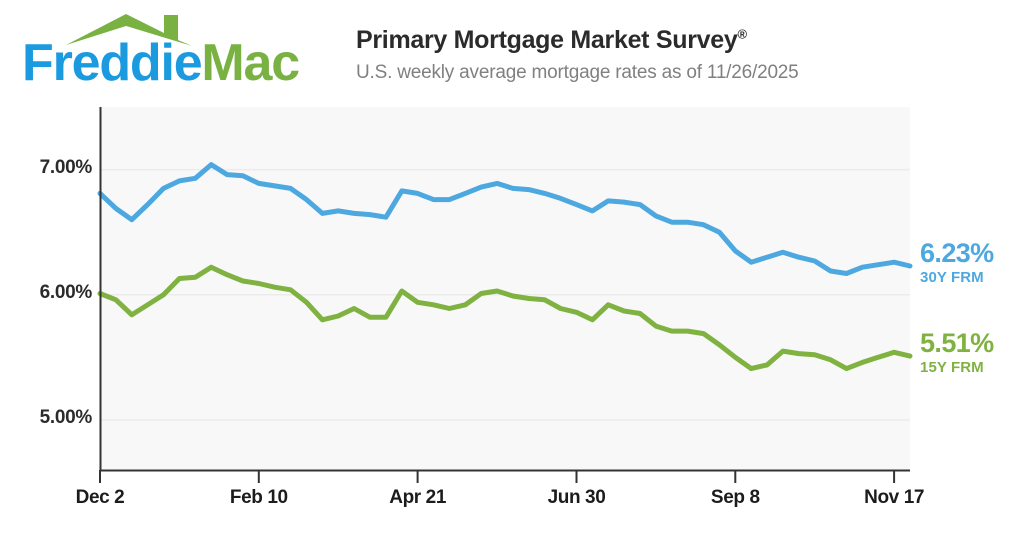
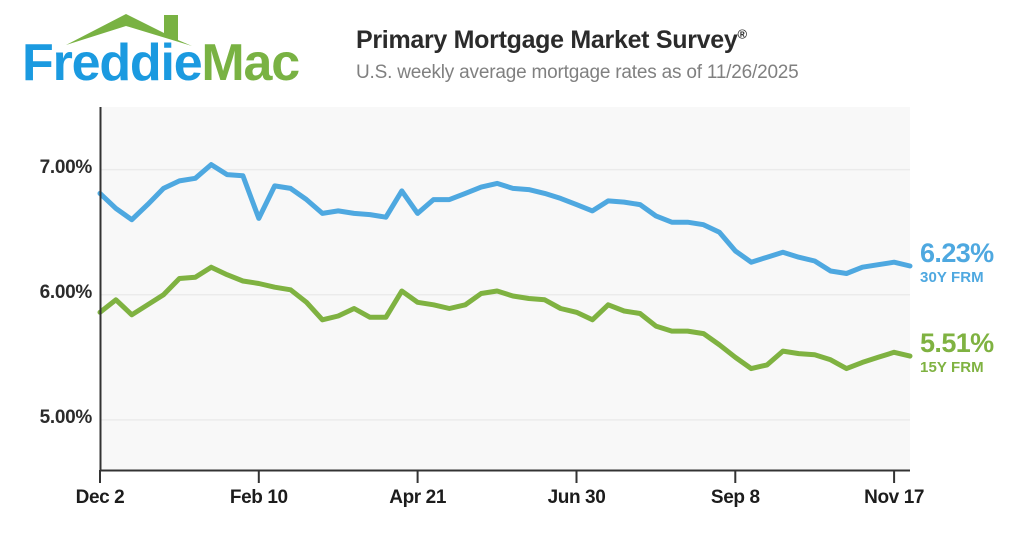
15Y FRM/Dec 2: 6.01% -> 5.86%
30Y FRM/Feb 10: 6.89% -> 6.61%
30Y FRM/Apr 21: 6.81% -> 6.65%
